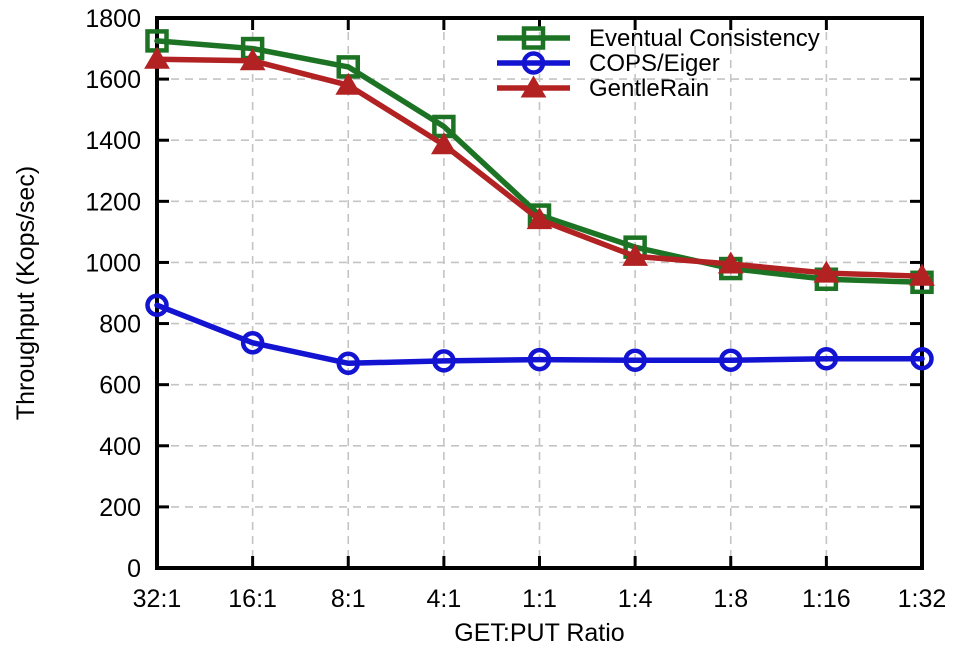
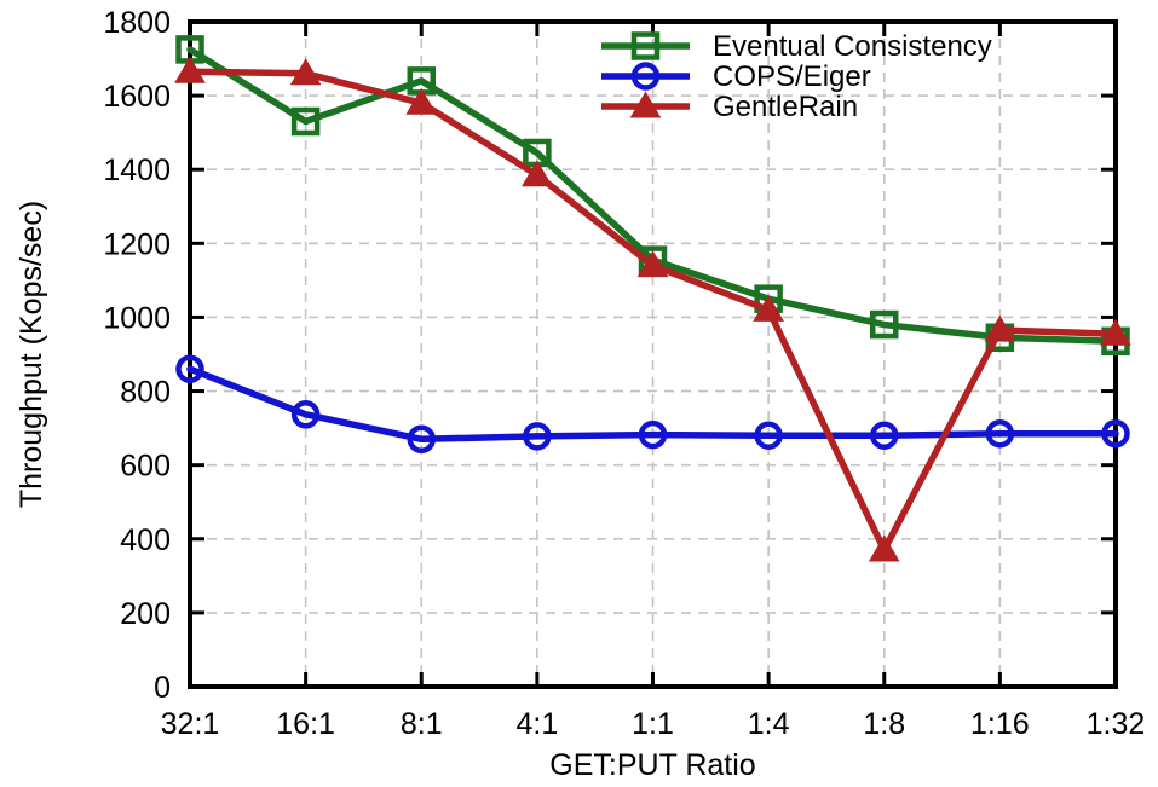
Eventual Consistency/16:1: 1700 -> 1530
GentleRain/1:8: 1000 -> 370
